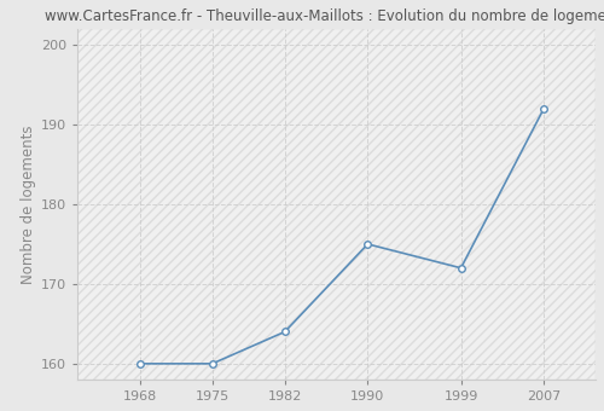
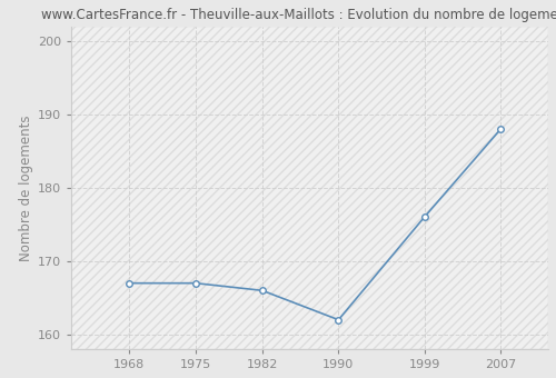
1968: 160 -> 167
1975: 160 -> 167
1982: 164 -> 166
1990: 175 -> 162
1999: 172 -> 176
2007: 192 -> 188
